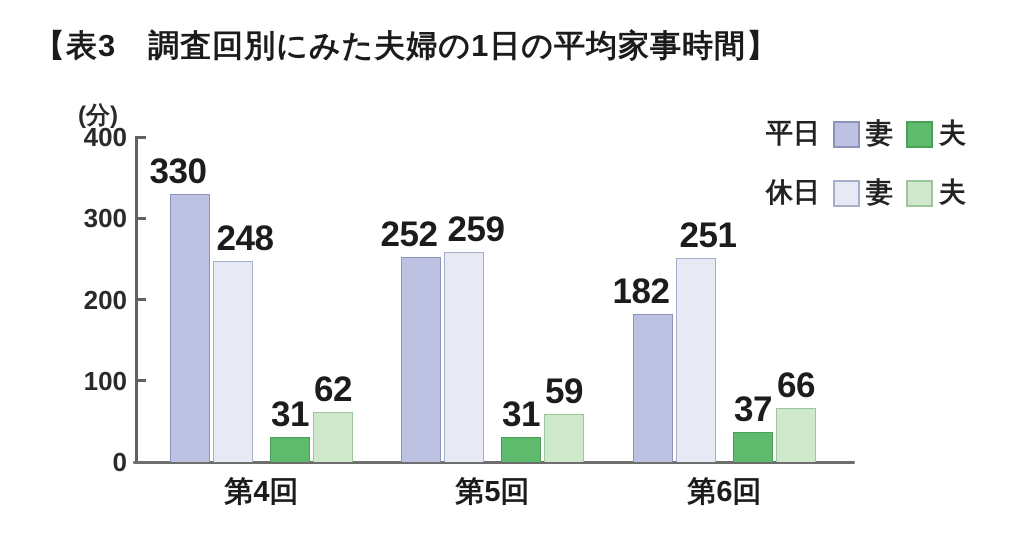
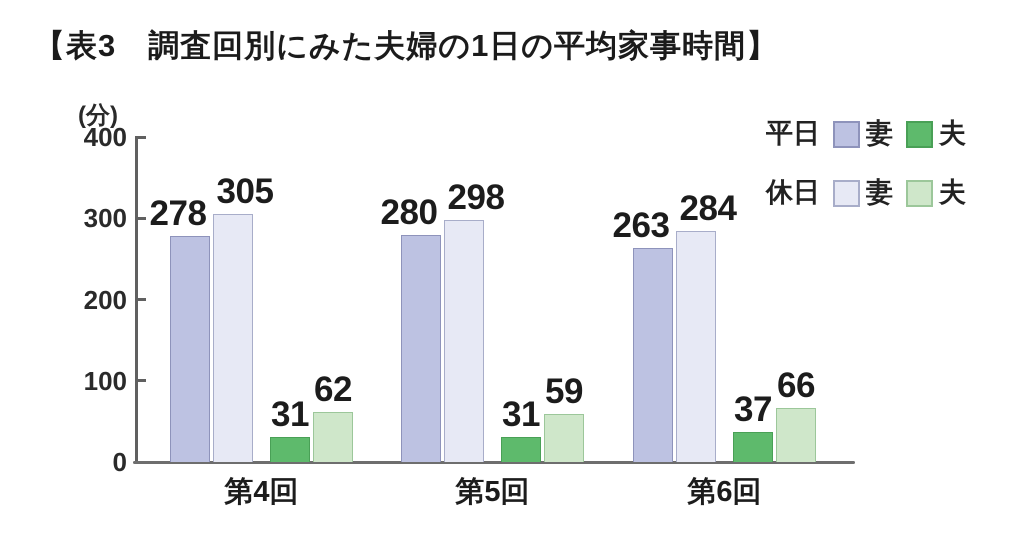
平日 妻/第4回: 330 -> 278
休日 妻/第4回: 248 -> 305
平日 妻/第5回: 252 -> 280
休日 妻/第5回: 259 -> 298
平日 妻/第6回: 182 -> 263
休日 妻/第6回: 251 -> 284
